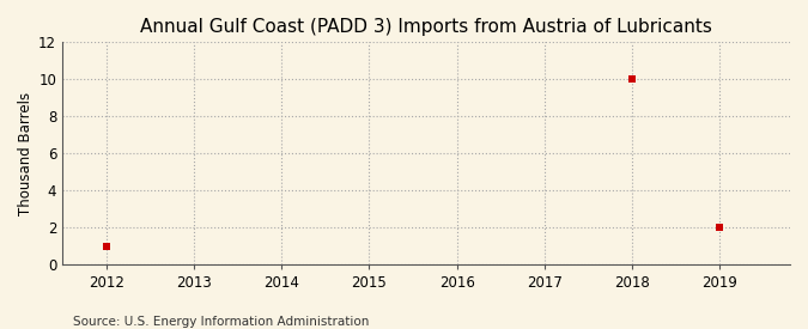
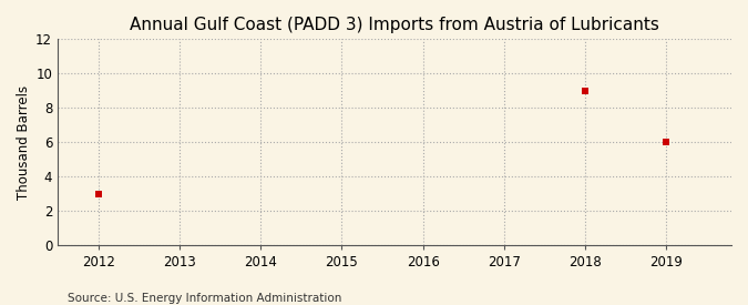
2012: 1 -> 3
2018: 10 -> 9
2019: 2 -> 6
